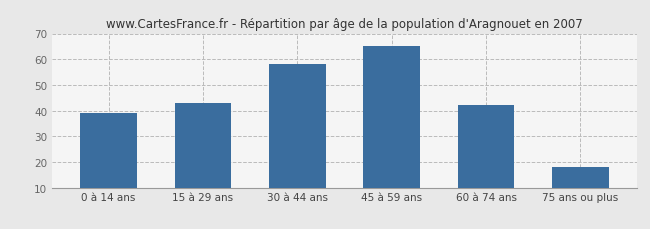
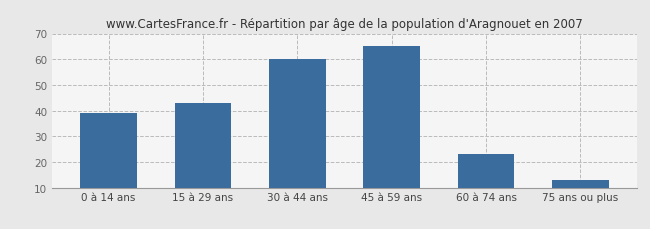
30 à 44 ans: 58 -> 60
60 à 74 ans: 42 -> 23
75 ans ou plus: 18 -> 13
